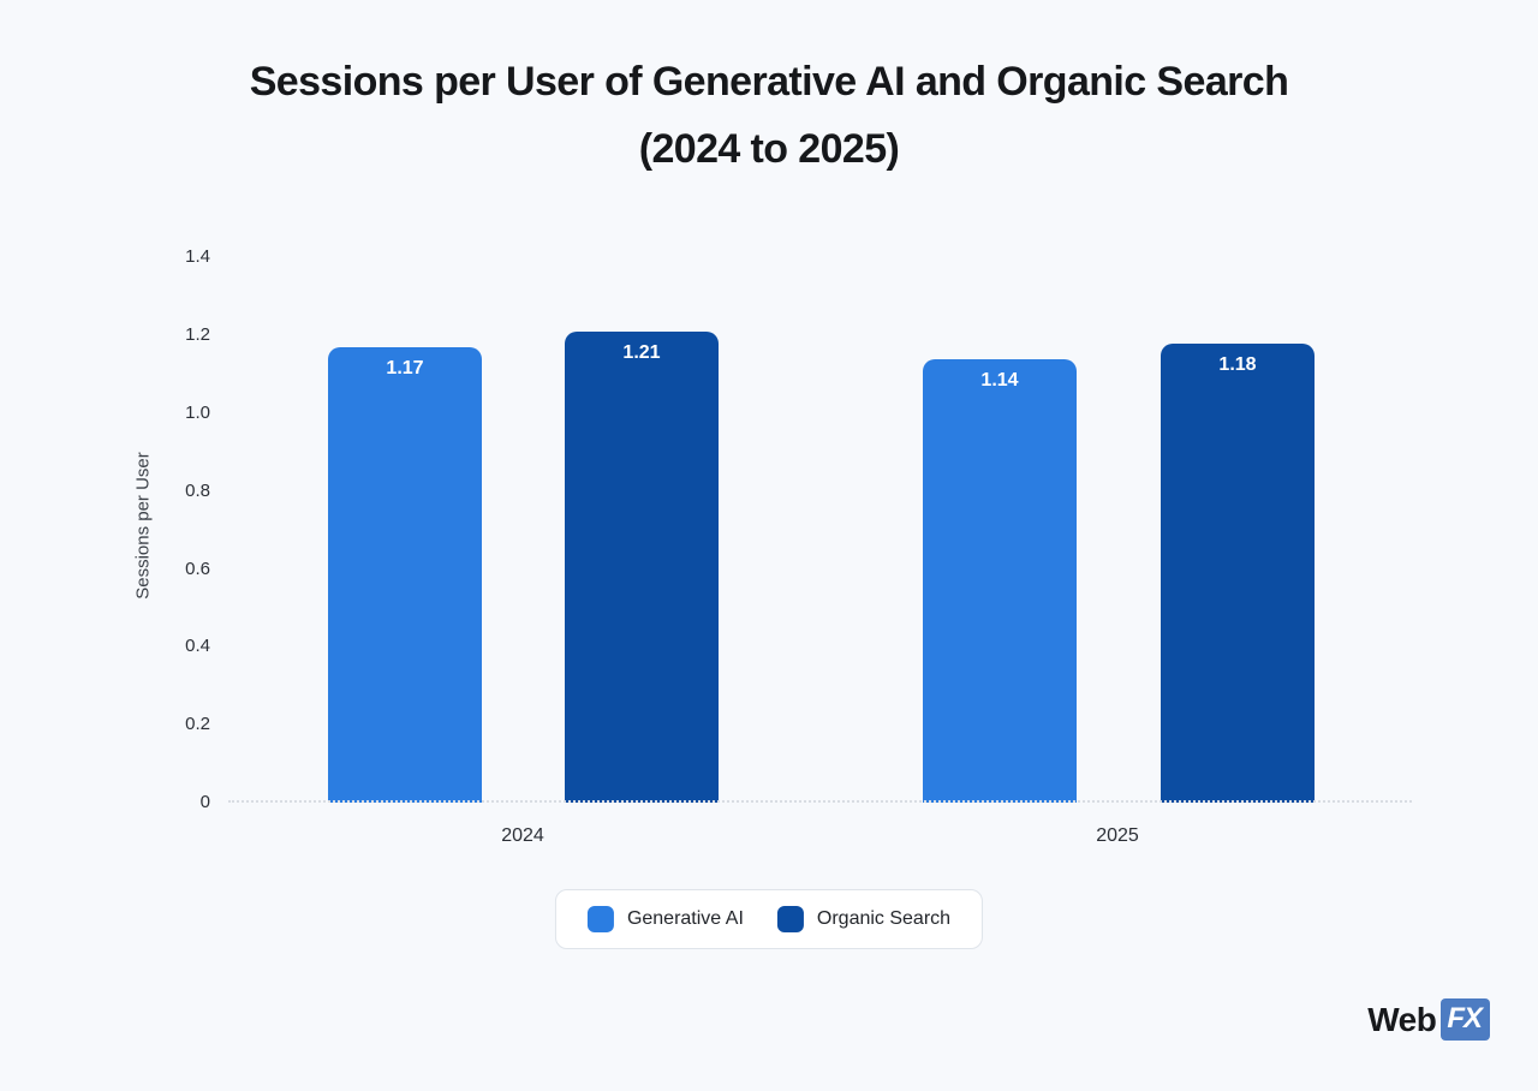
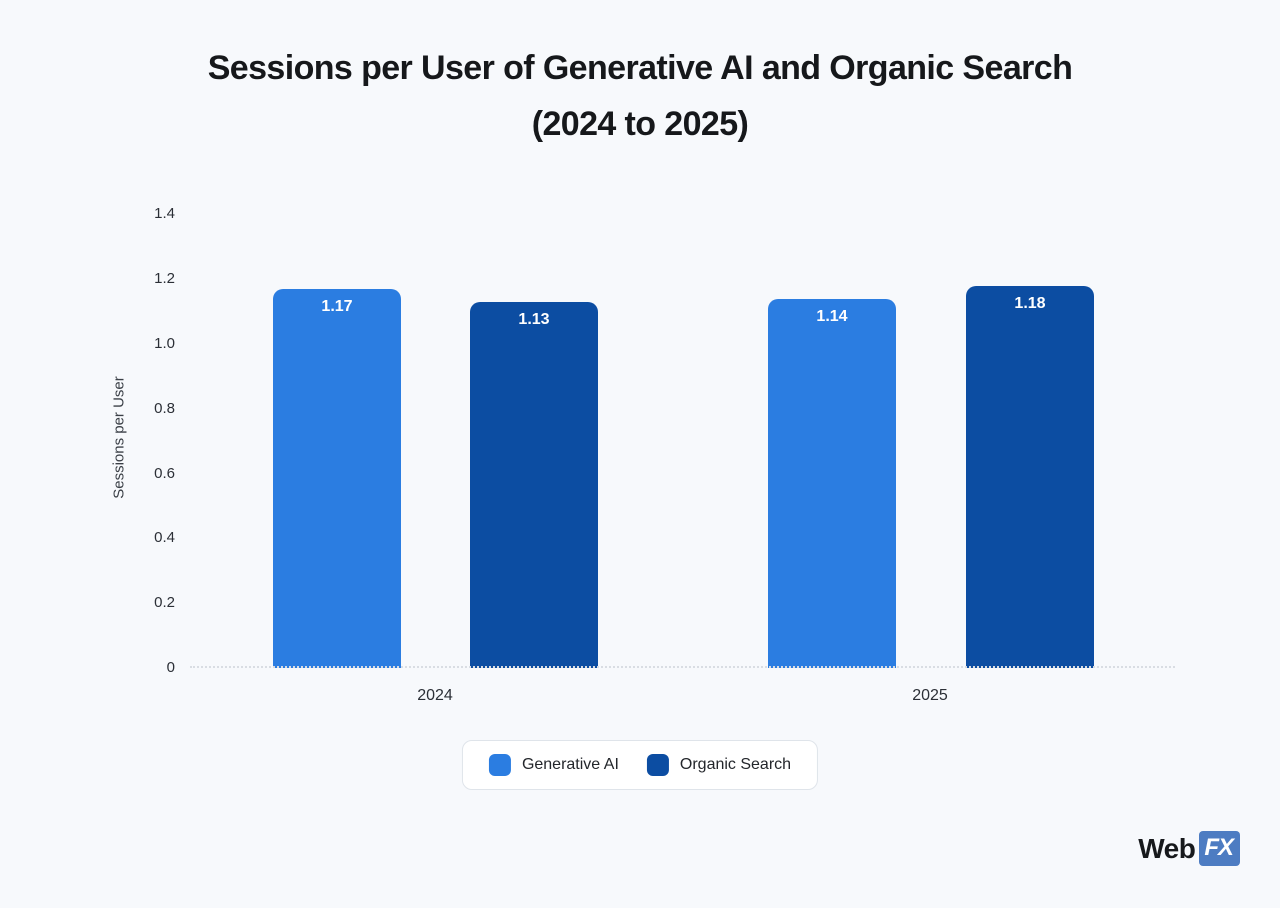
Organic Search/2024: 1.21 -> 1.13
